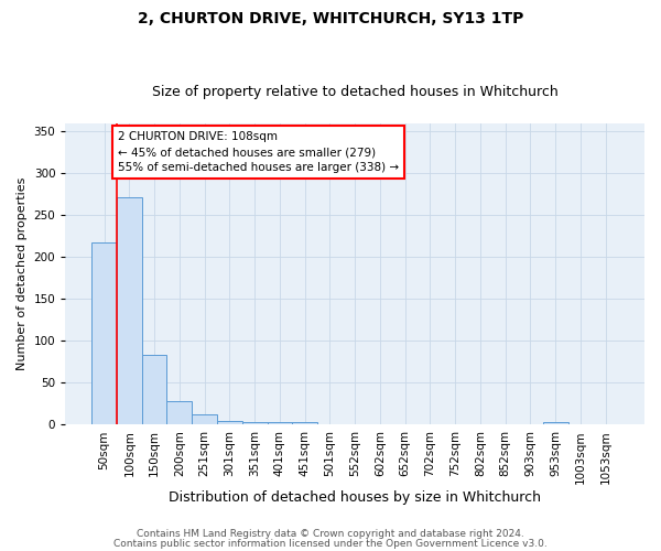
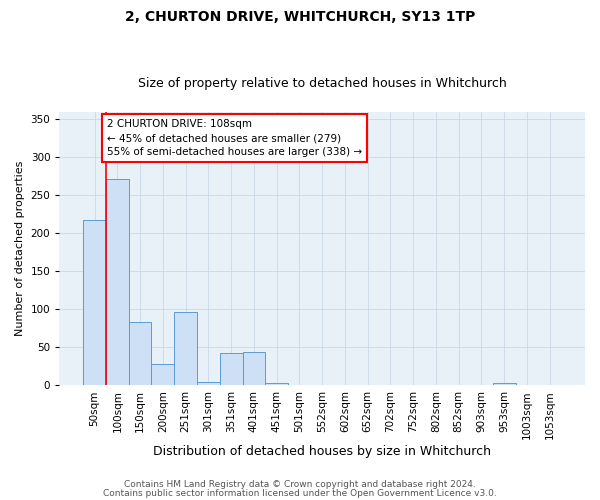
251sqm: 13 -> 96
351sqm: 3 -> 42
401sqm: 3 -> 44
